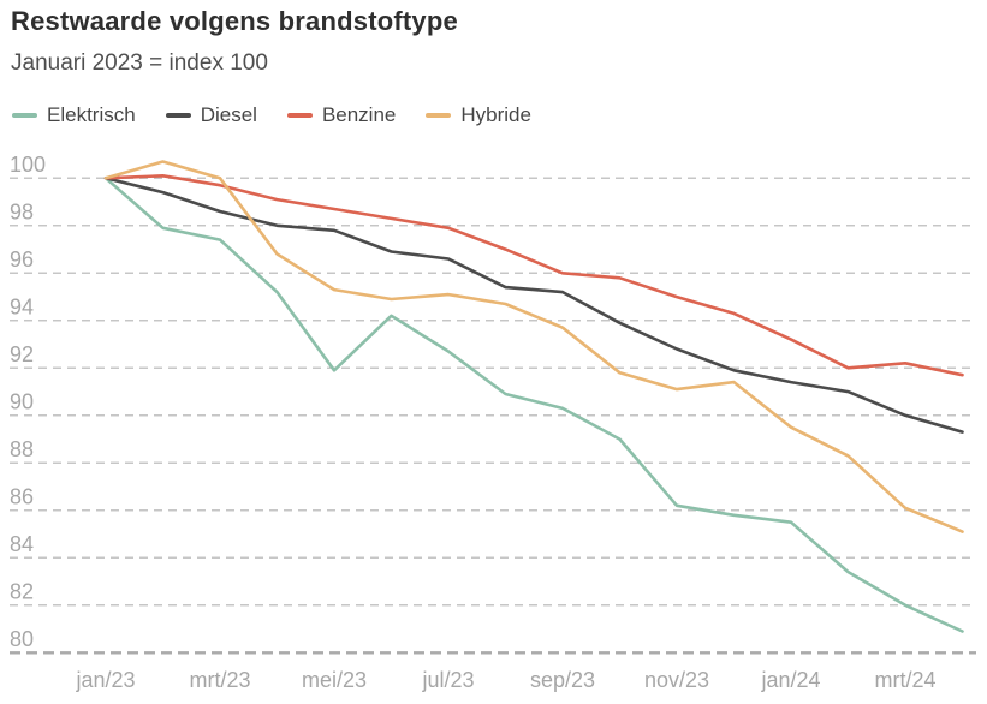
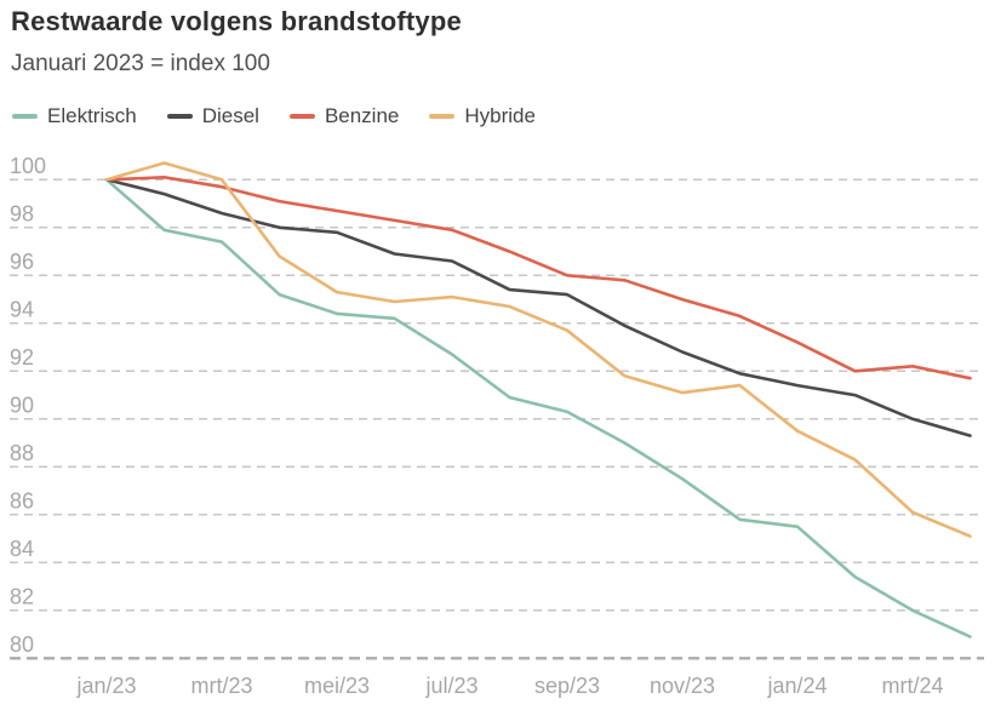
Elektrisch/mei/23: 91.9 -> 94.4
Elektrisch/nov/23: 86.2 -> 87.5
